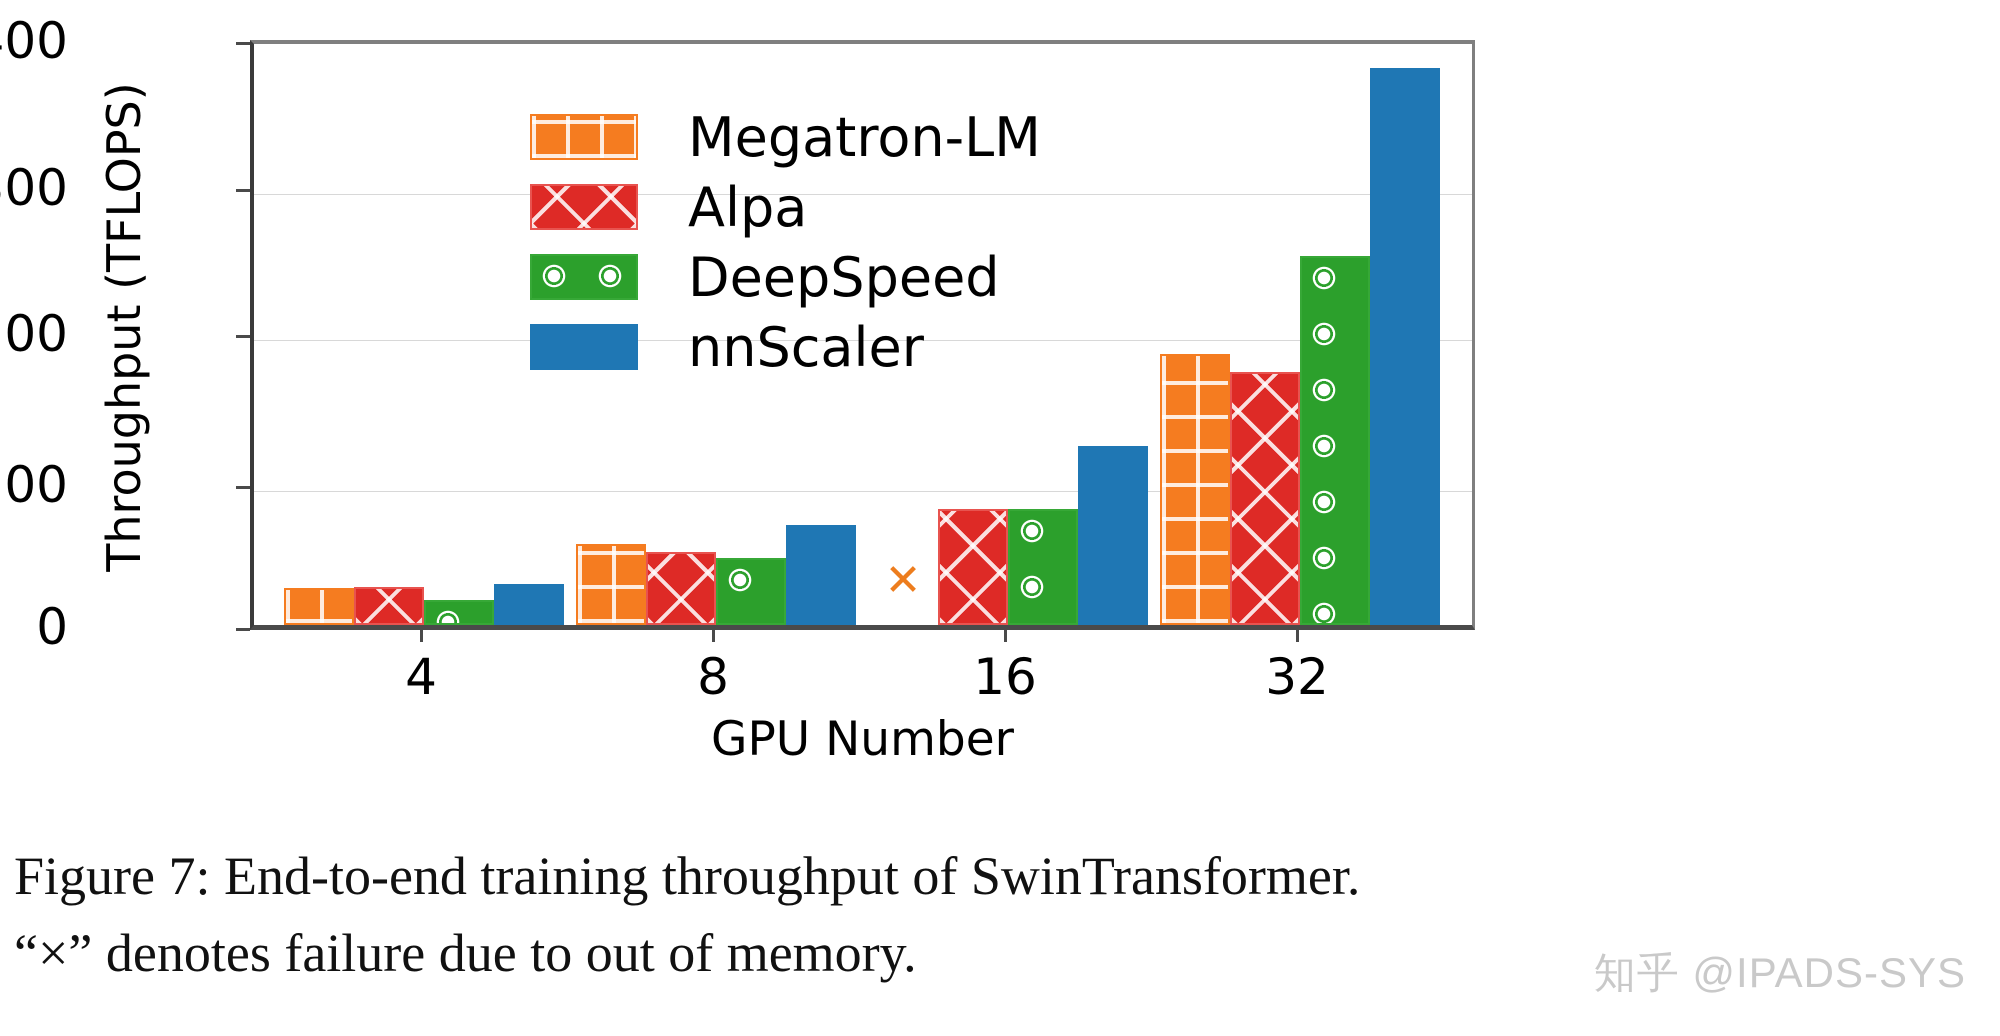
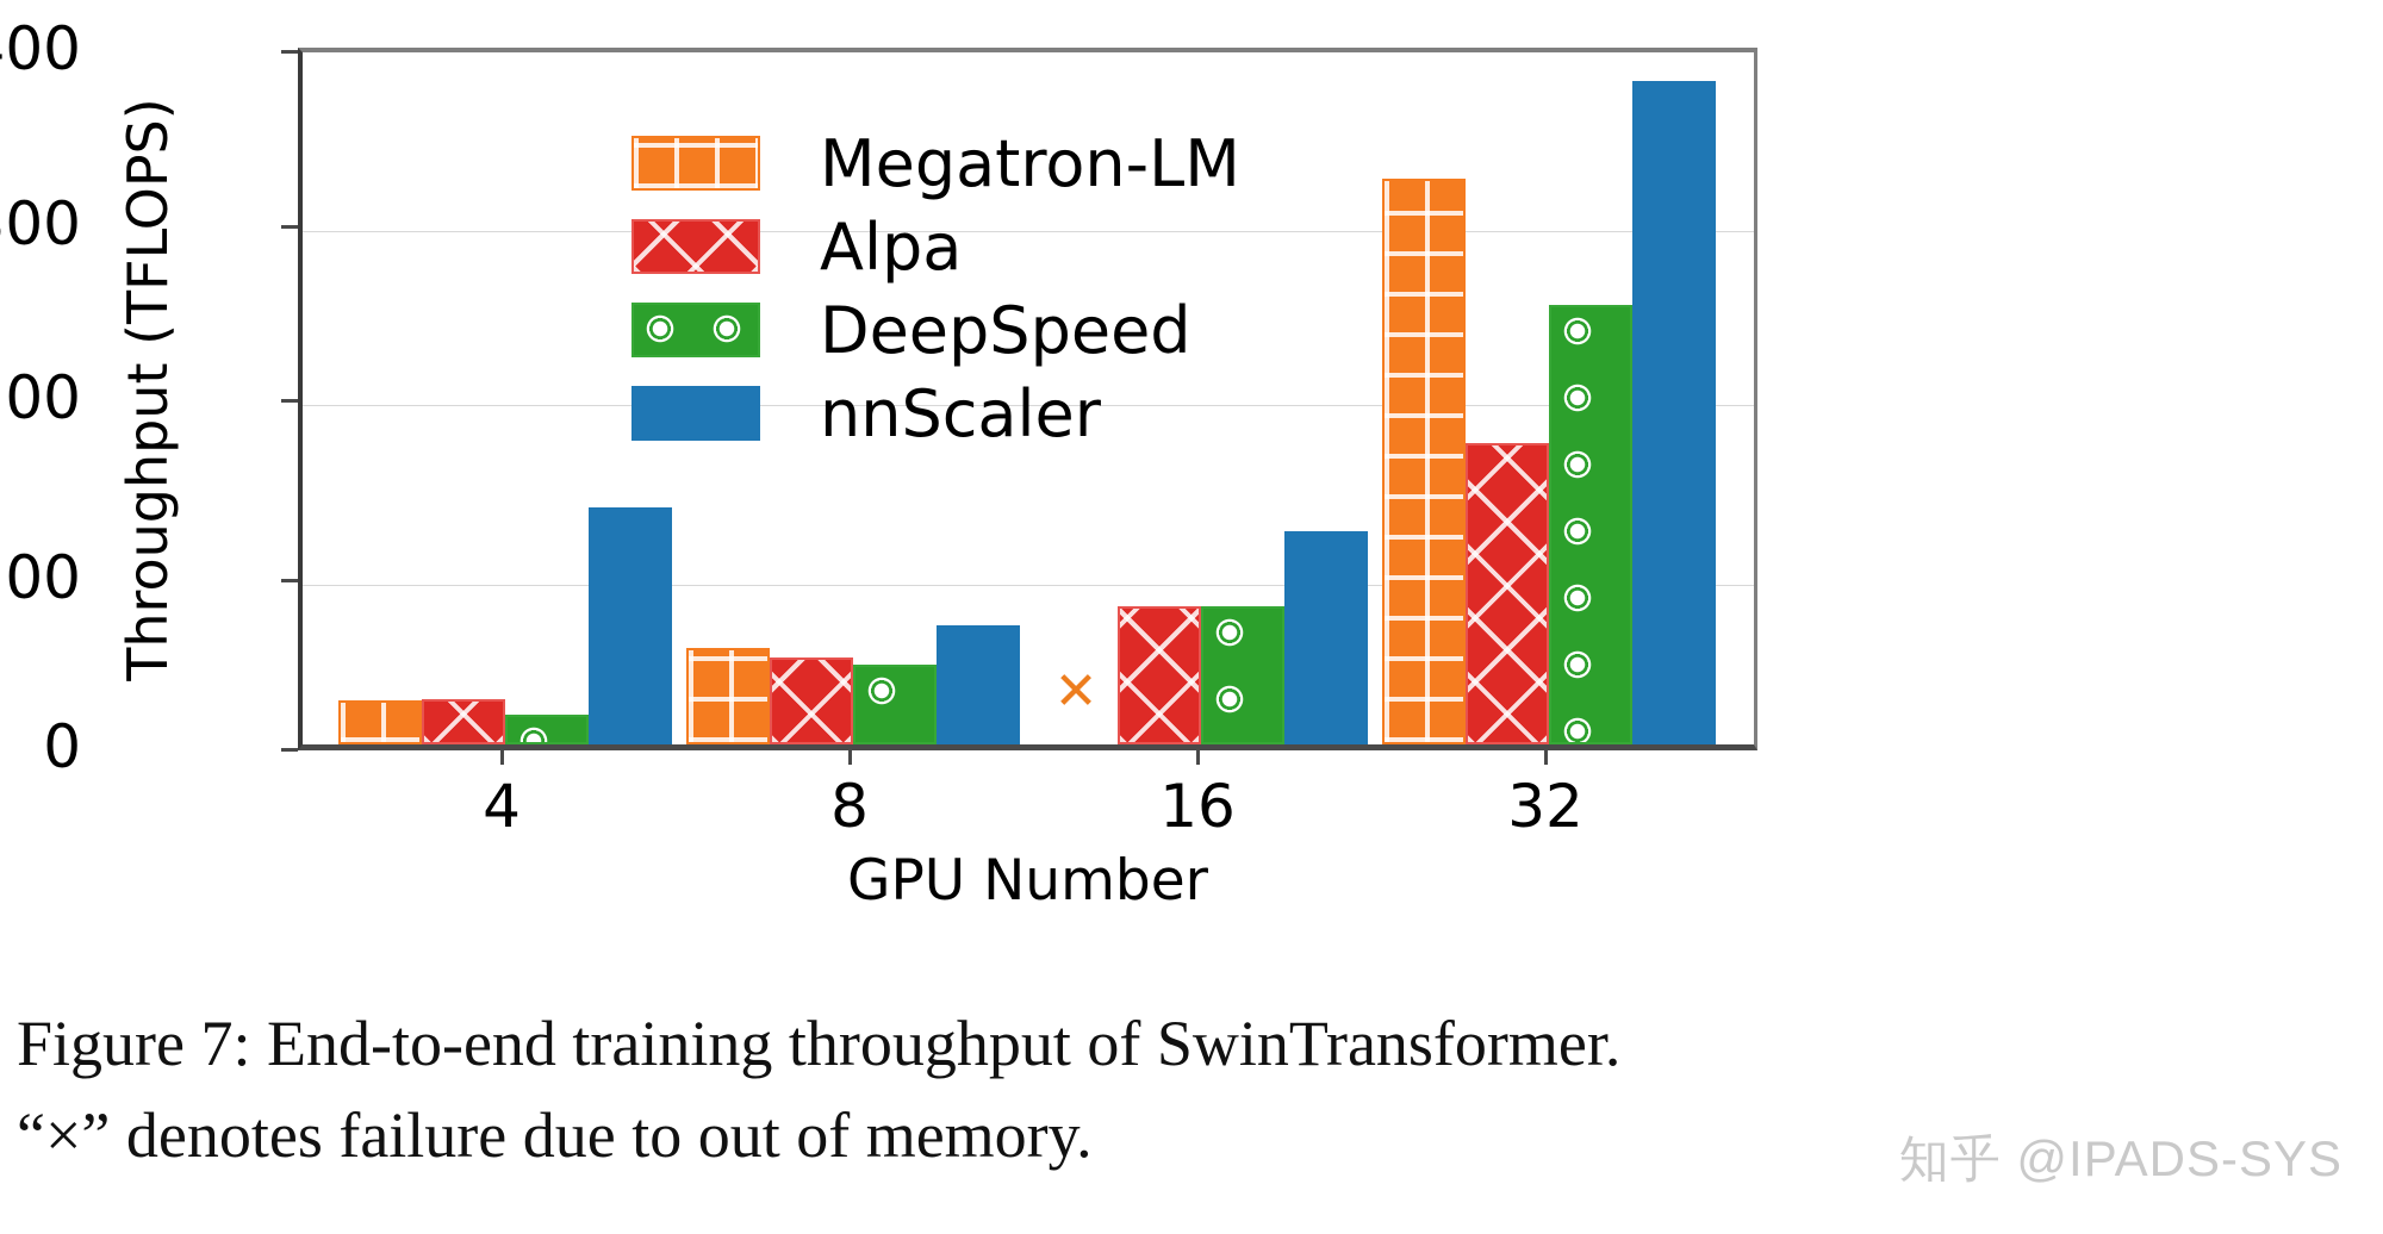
nnScaler/4: 28 -> 136
Megatron-LM/32: 185 -> 324
